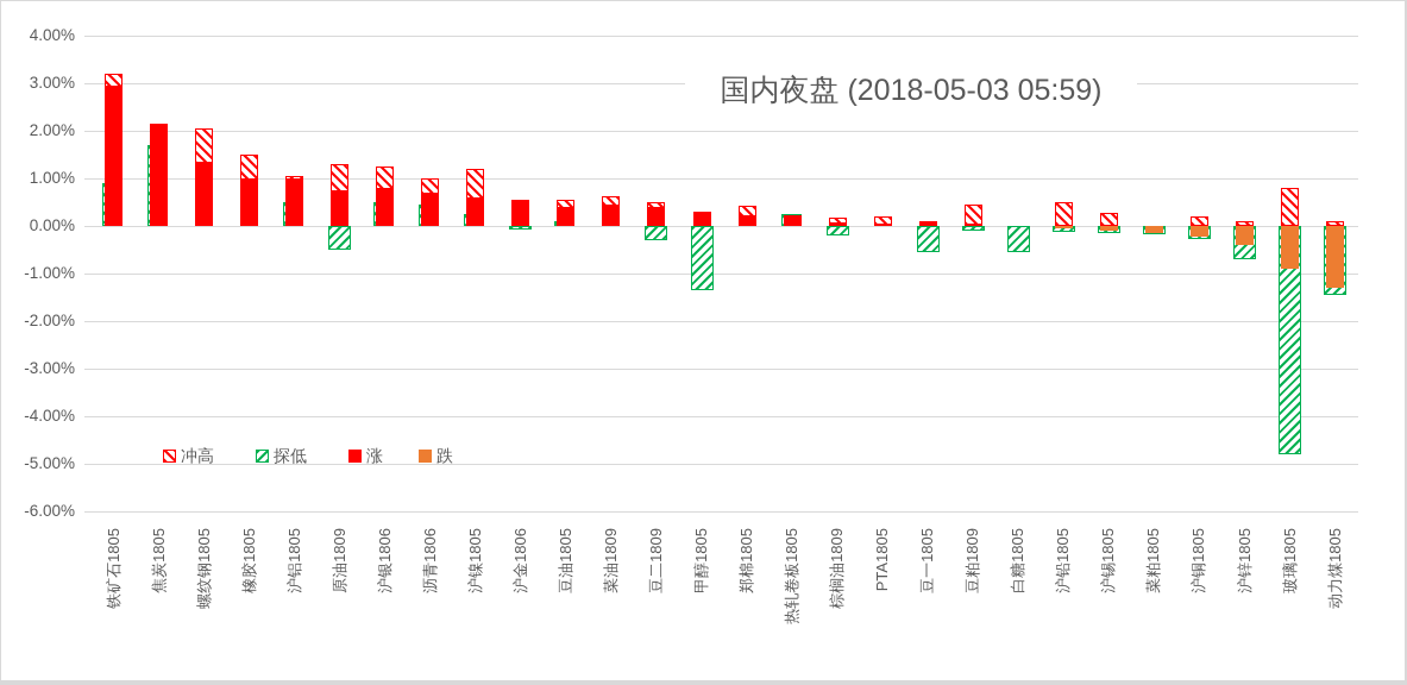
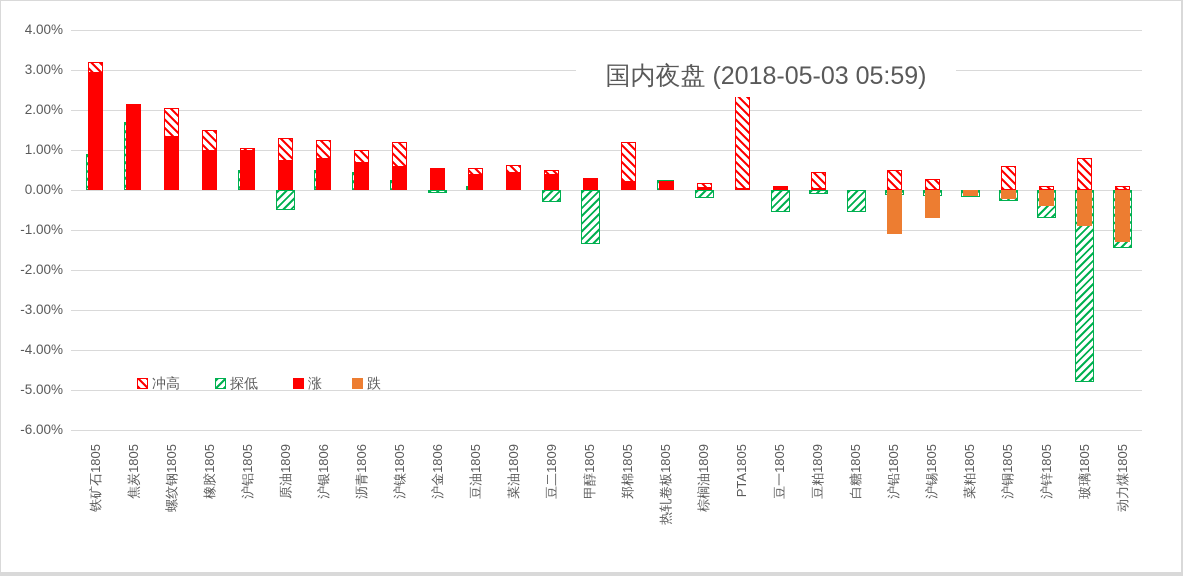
冲高/郑棉1805: 0.4% -> 1.2%
冲高/PTA1805: 0.2% -> 2.7%
跌/沪铅1805: -0.1% -> -1.1%
跌/沪锡1805: -0.1% -> -0.7%
冲高/沪铜1805: 0.2% -> 0.6%
